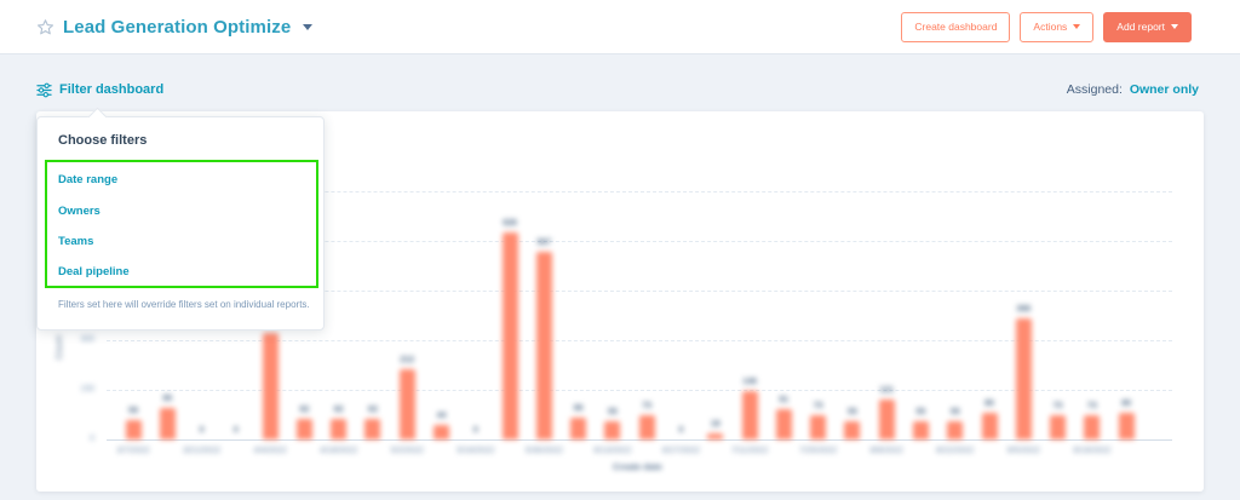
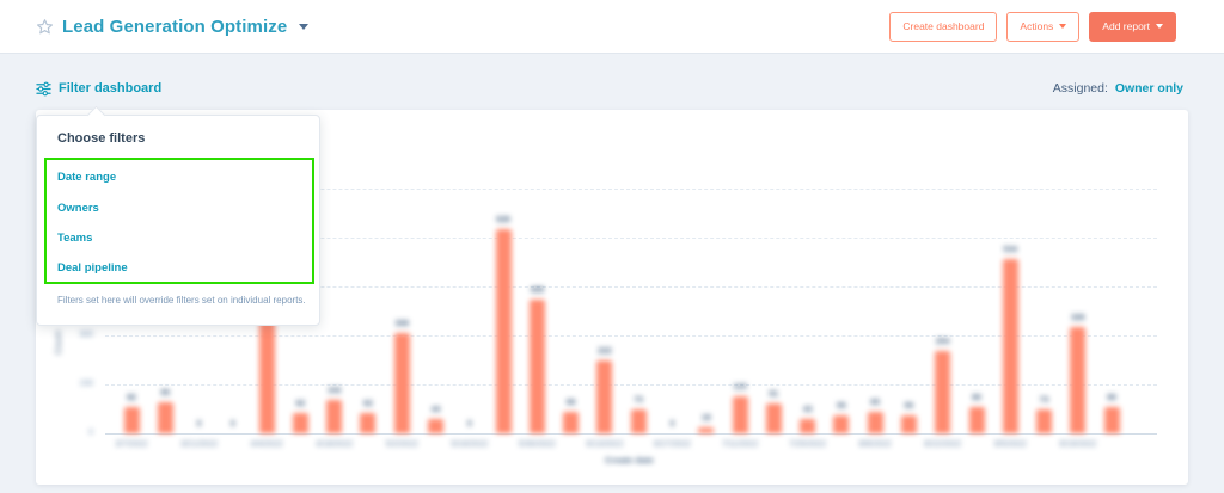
3/7/2022: 59 -> 82
4/4/2022: 322 -> 585
4/18/2022: 62 -> 102
5/2/2022: 212 -> 308
5/30/2022: 567 -> 408
6/13/2022: 55 -> 222
7/11/2022: 146 -> 115
7/25/2022: 73 -> 43
8/8/2022: 121 -> 65
8/22/2022: 55 -> 254
9/5/2022: 366 -> 534
9/19/2022: 73 -> 326
